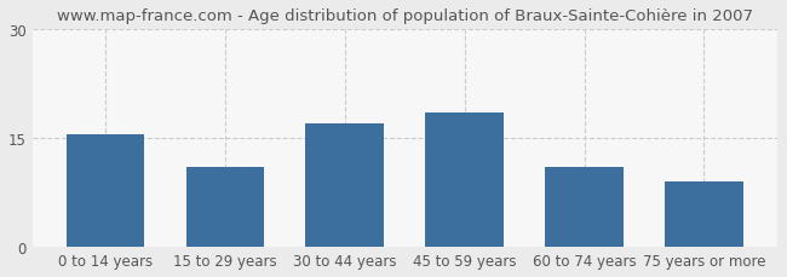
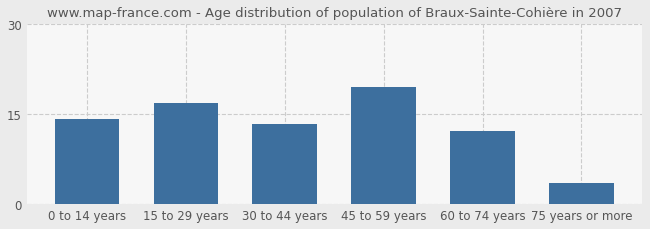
0 to 14 years: 15.5 -> 14.2
15 to 29 years: 11.0 -> 16.8
30 to 44 years: 17.0 -> 13.4
45 to 59 years: 18.5 -> 19.6
60 to 74 years: 11.0 -> 12.2
75 years or more: 9.0 -> 3.6
